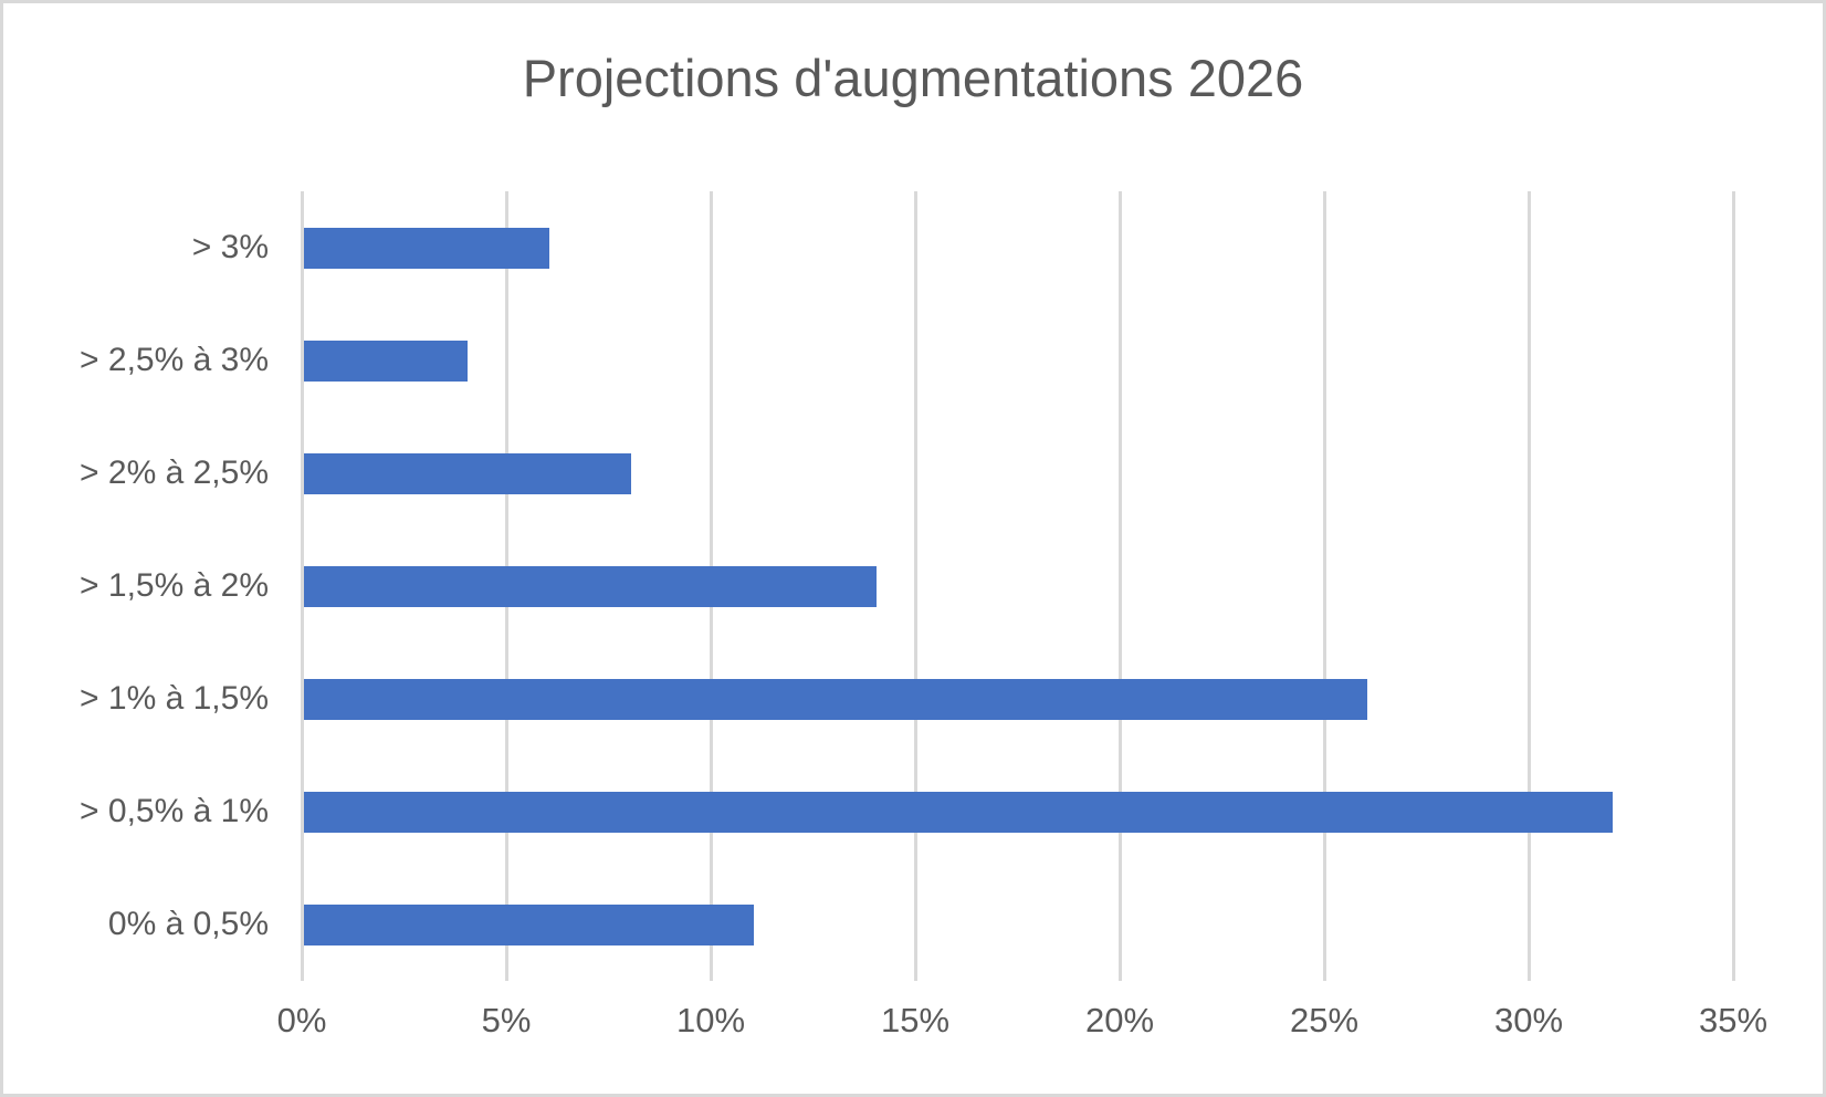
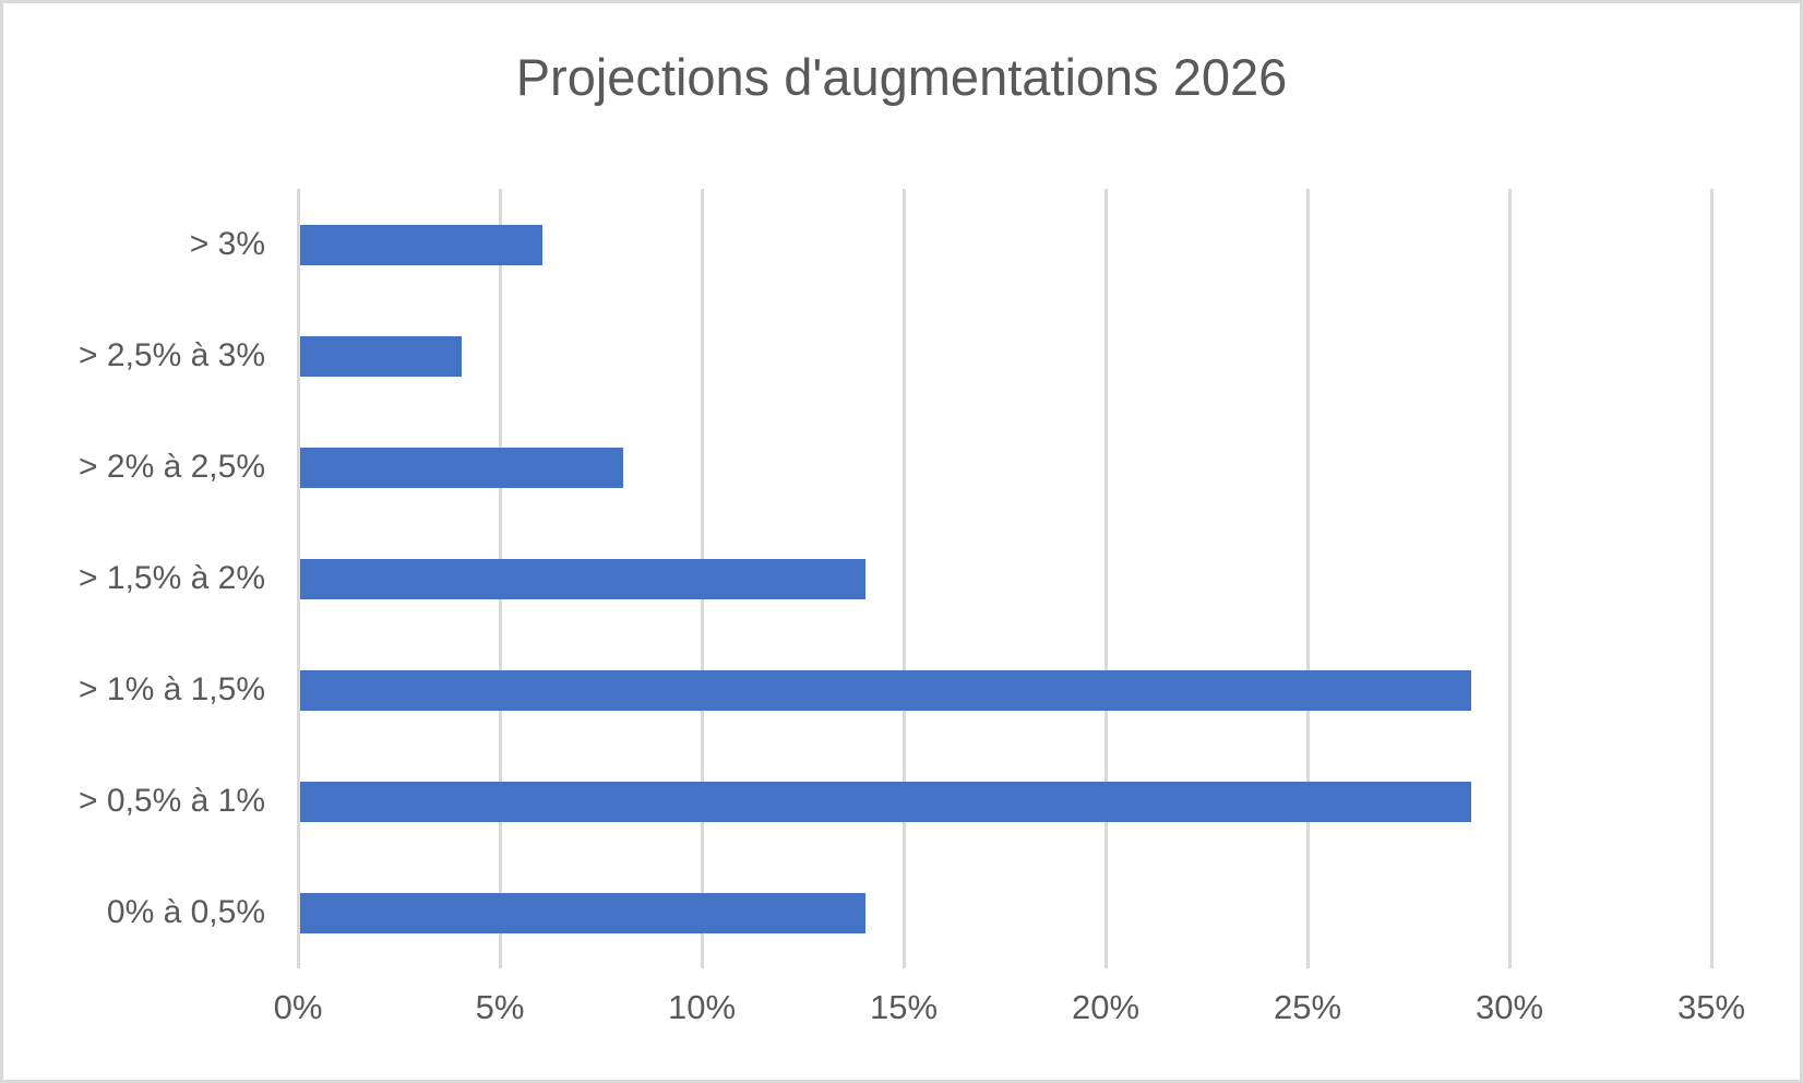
> 1% à 1,5%: 26% -> 29%
> 0,5% à 1%: 32% -> 29%
0% à 0,5%: 11% -> 14%
